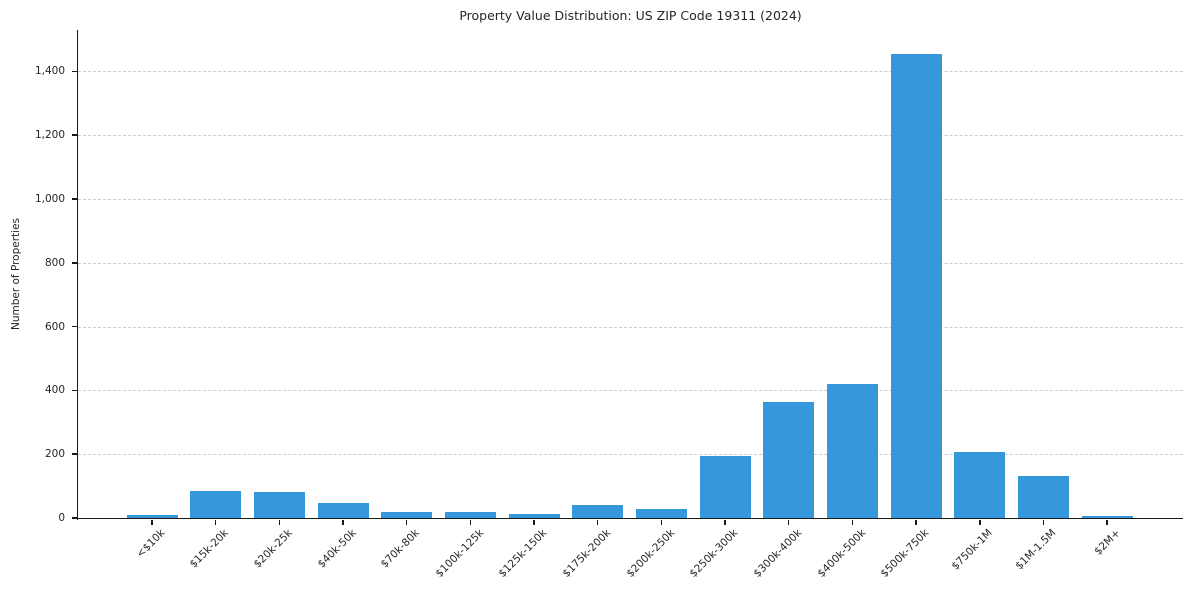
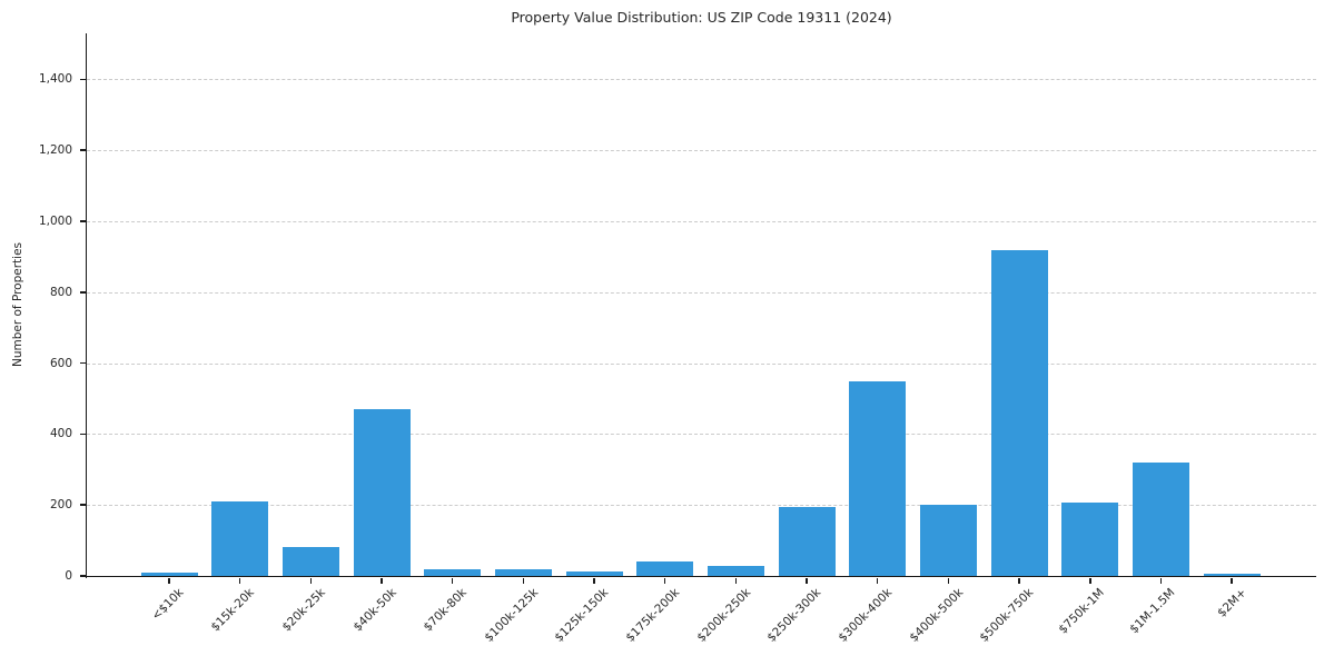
$15k-20k: 80 -> 210
$40k-50k: 50 -> 470
$300k-400k: 360 -> 550
$400k-500k: 420 -> 200
$500k-750k: 1460 -> 920
$1M-1.5M: 130 -> 320
